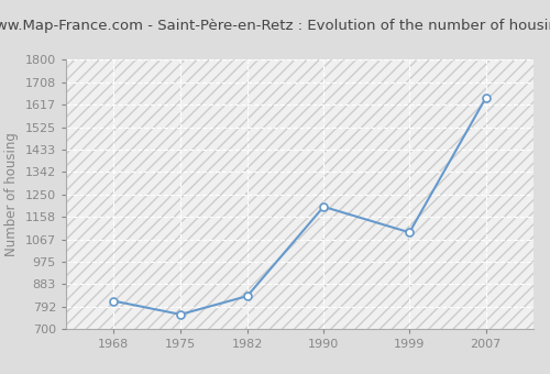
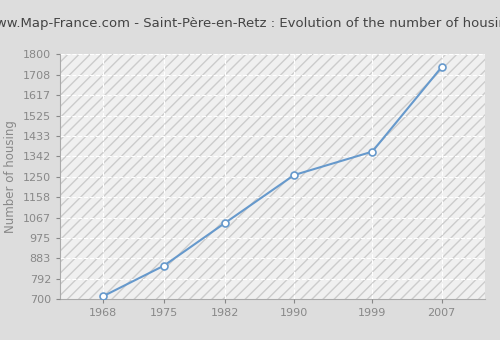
1968: 815 -> 714
1975: 760 -> 851
1982: 835 -> 1042
1990: 1200 -> 1258
1999: 1095 -> 1363
2007: 1645 -> 1743
